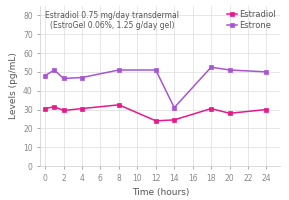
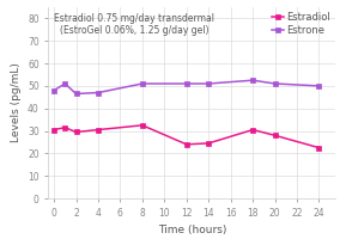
Estrone/14: 31 -> 51
Estradiol/24: 30 -> 22
